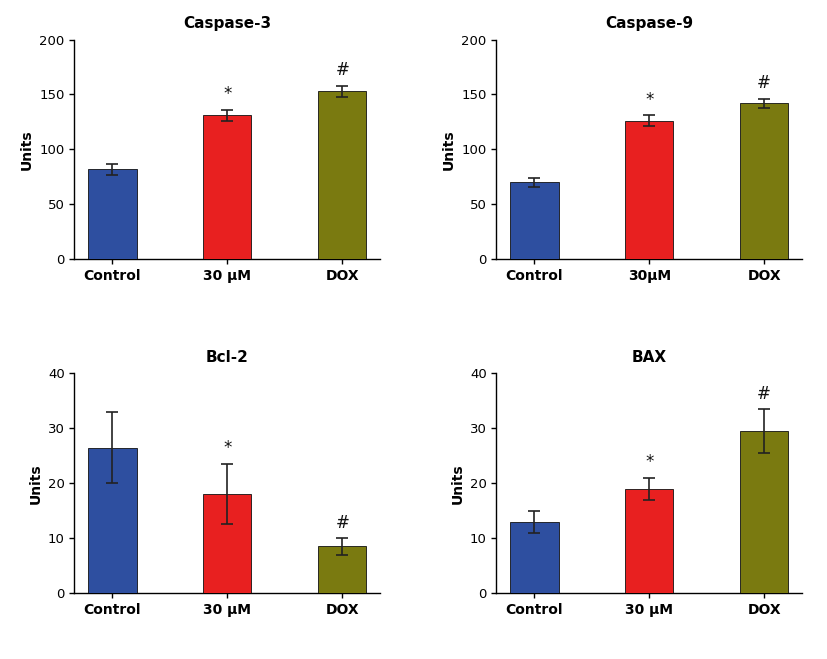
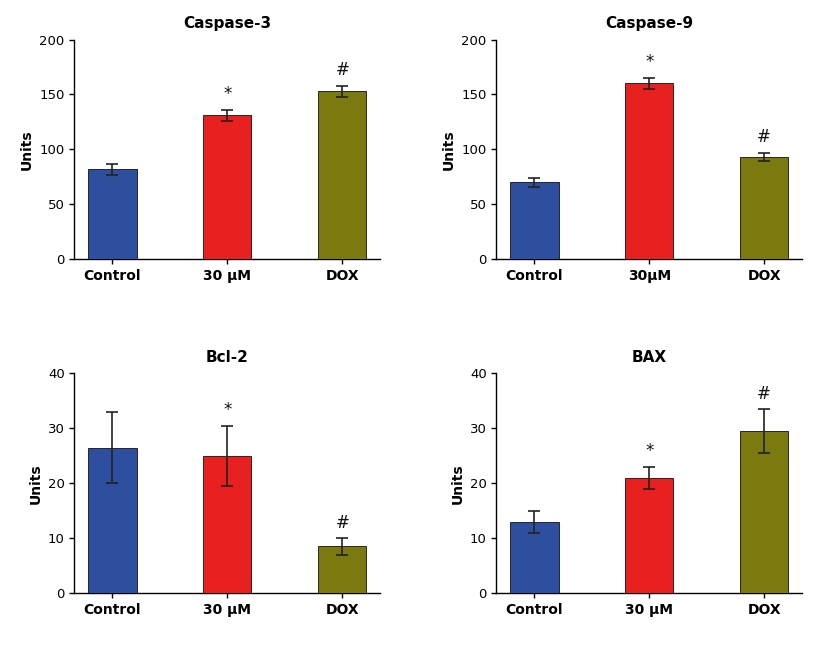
Caspase-9/30μM: 126 -> 160
Caspase-9/DOX: 142 -> 93
Bcl-2/30 μM: 18.0 -> 25.0
BAX/30 μM: 19.0 -> 21.0
